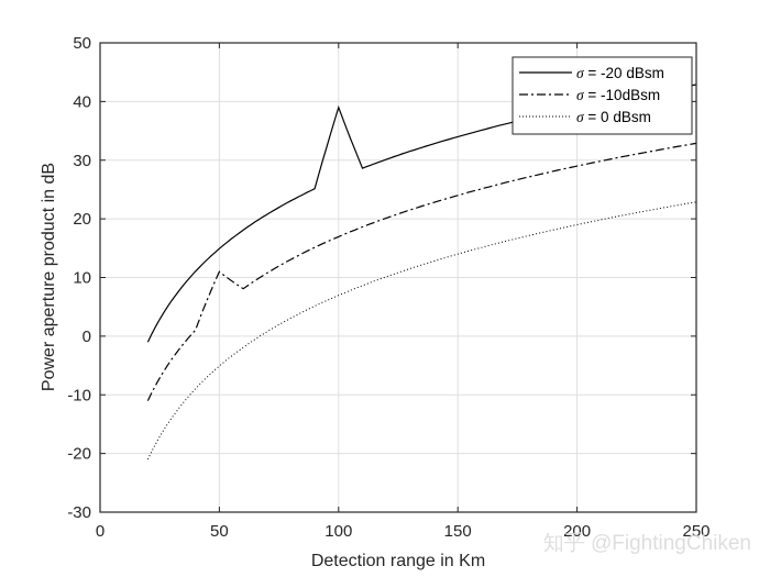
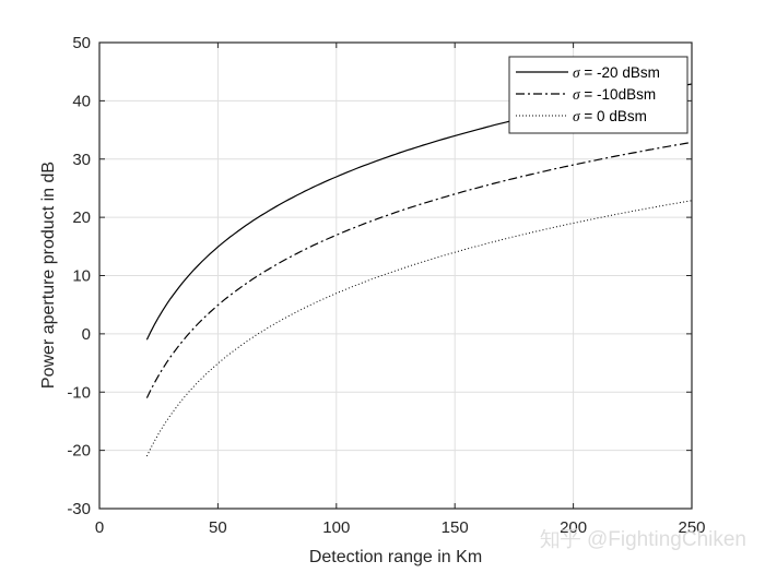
σ = -10dBsm/50: 11 -> 5
σ = -20 dBsm/100: 39 -> 27
